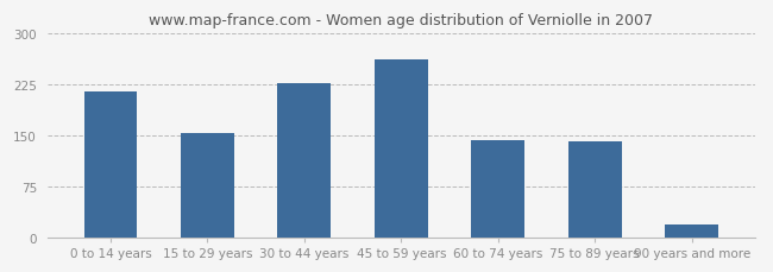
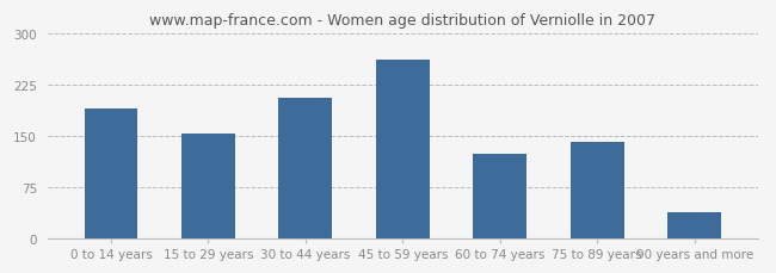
0 to 14 years: 215 -> 190
30 to 44 years: 228 -> 206
60 to 74 years: 143 -> 124
90 years and more: 18 -> 38
